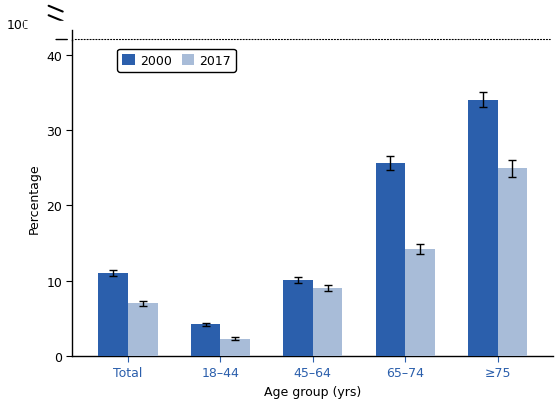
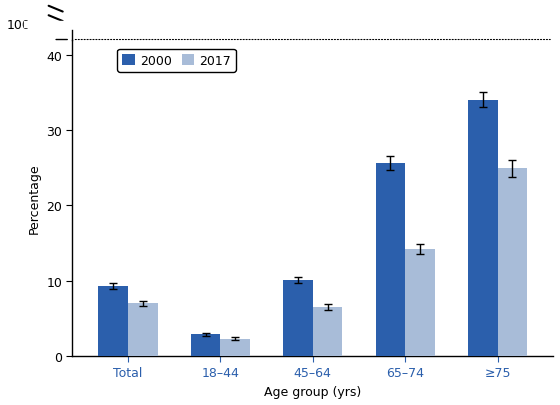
2000/Total: 11.0 -> 9.3
2000/18–44: 4.2 -> 2.9
2017/45–64: 9.0 -> 6.5
